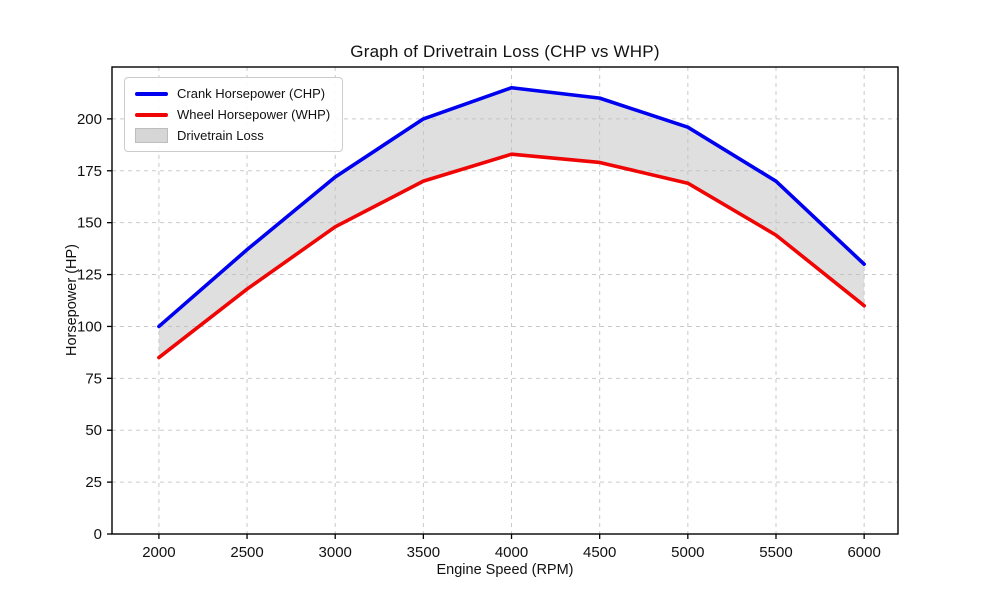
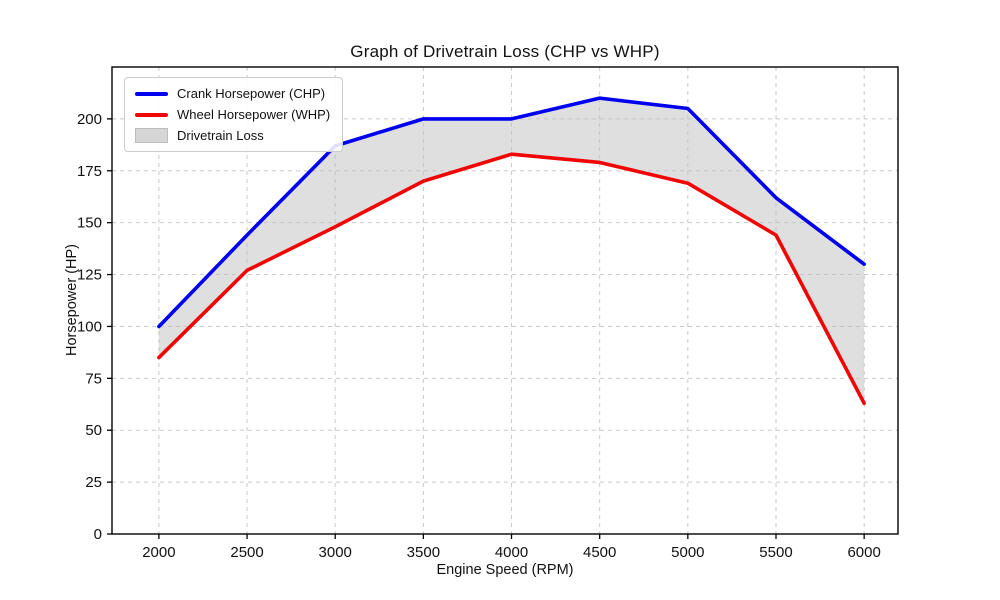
Crank Horsepower (CHP)/2500: 137 -> 144
Wheel Horsepower (WHP)/2500: 118 -> 127
Crank Horsepower (CHP)/3000: 172 -> 187
Crank Horsepower (CHP)/4000: 215 -> 200
Crank Horsepower (CHP)/5000: 196 -> 205
Crank Horsepower (CHP)/5500: 170 -> 162
Wheel Horsepower (WHP)/6000: 110 -> 63
